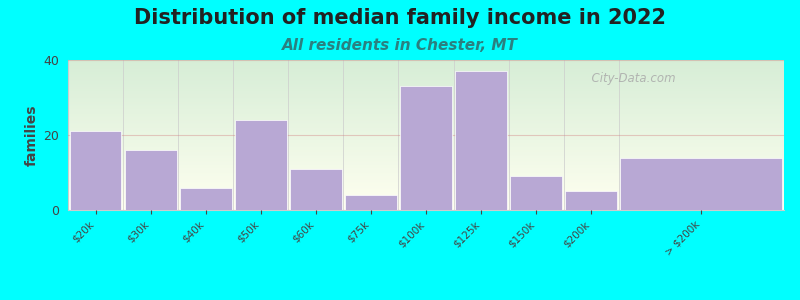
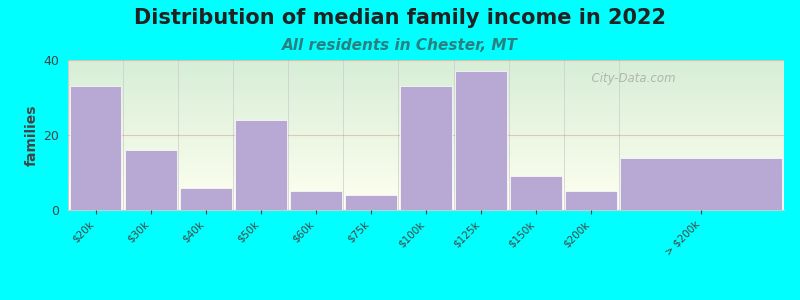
$20k: 21 -> 33
$60k: 11 -> 5
